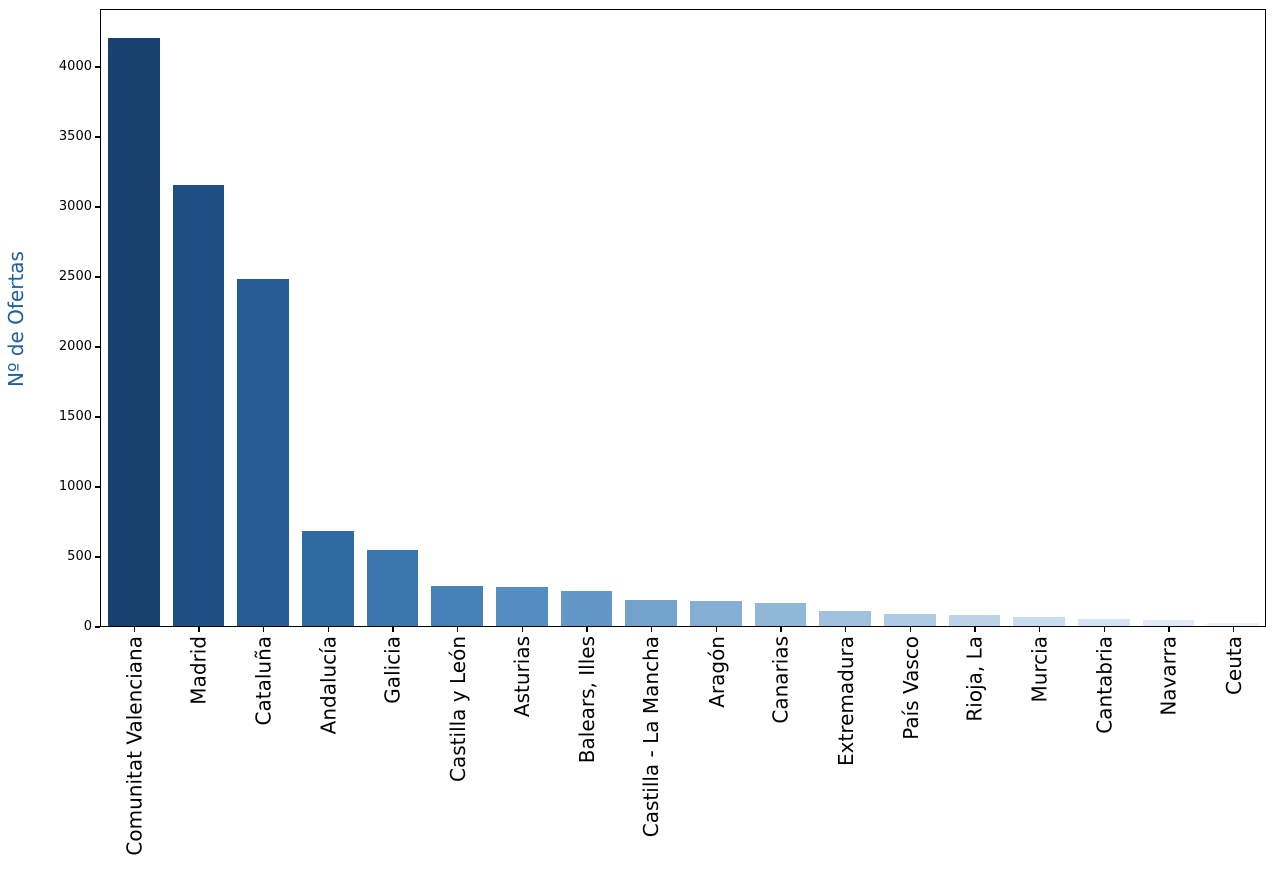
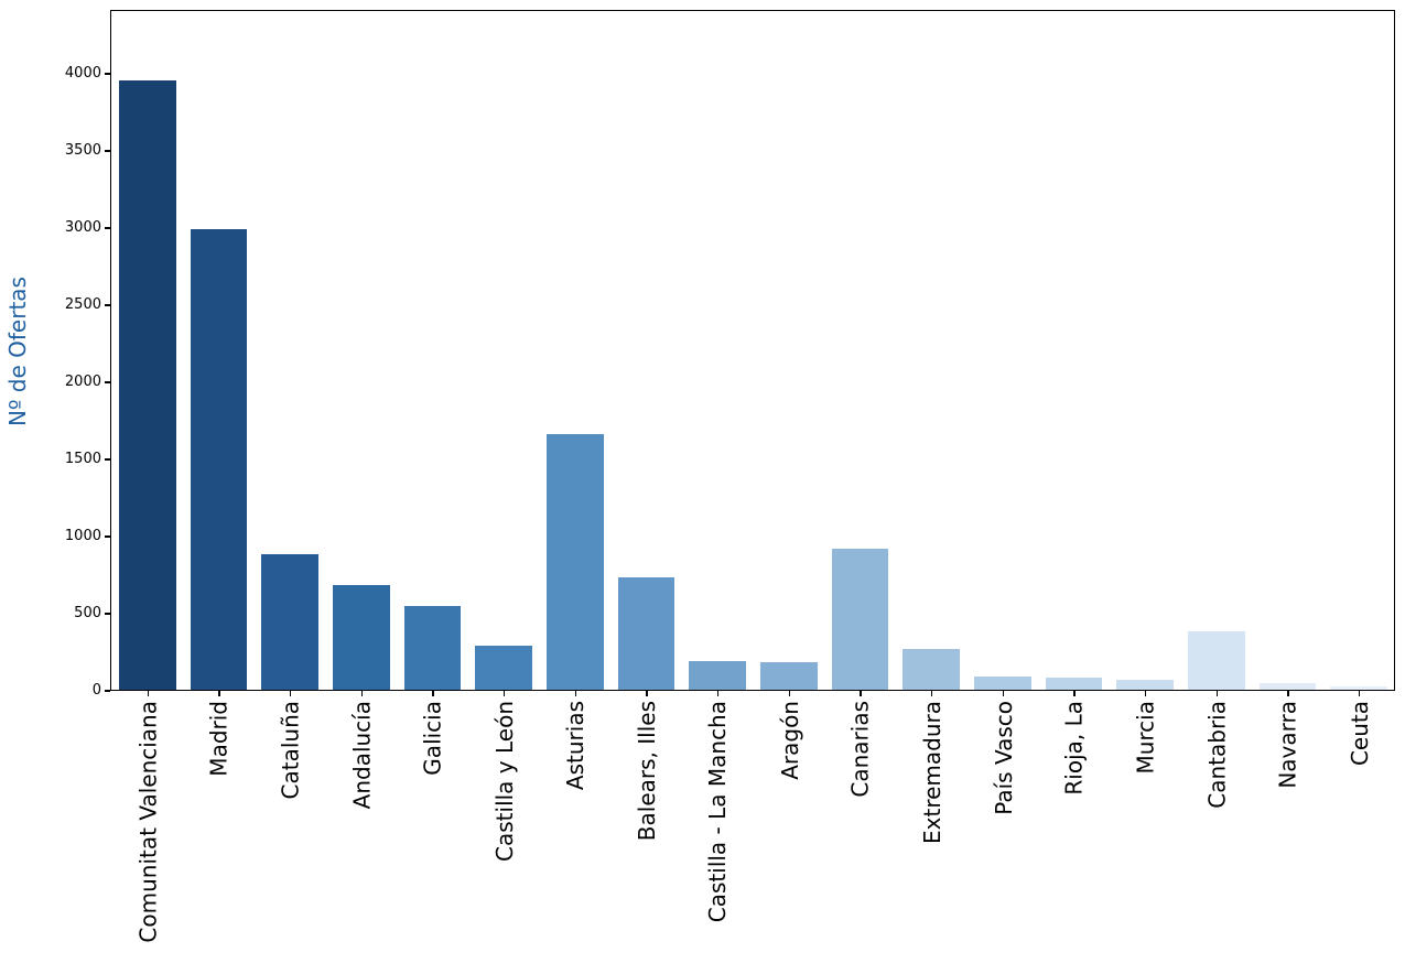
Comunitat Valenciana: 4200 -> 3950
Madrid: 3150 -> 2990
Cataluña: 2480 -> 880
Asturias: 280 -> 1660
Balears, Illes: 250 -> 730
Canarias: 160 -> 920
Extremadura: 110 -> 270
Cantabria: 60 -> 380
